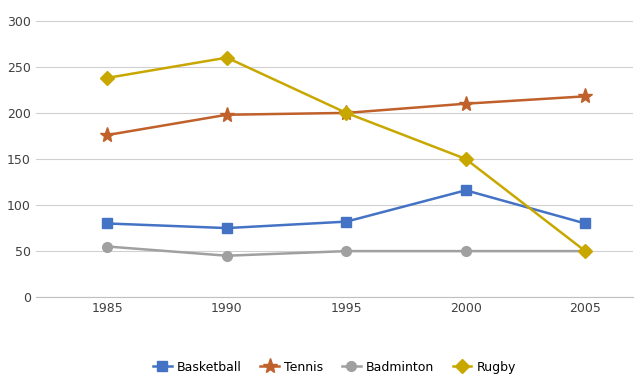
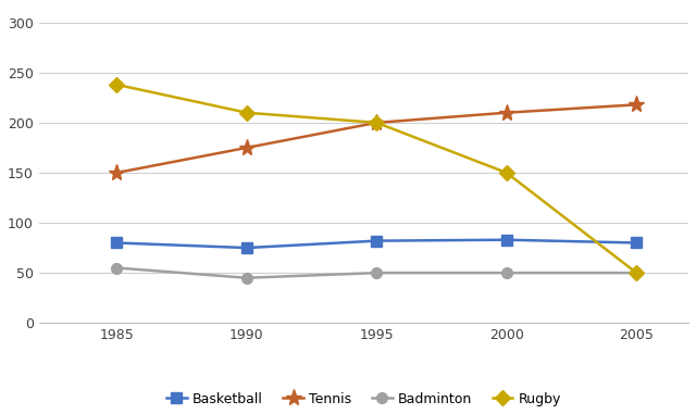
Tennis/1985: 176 -> 150
Tennis/1990: 198 -> 175
Rugby/1990: 260 -> 210
Basketball/2000: 116 -> 83
